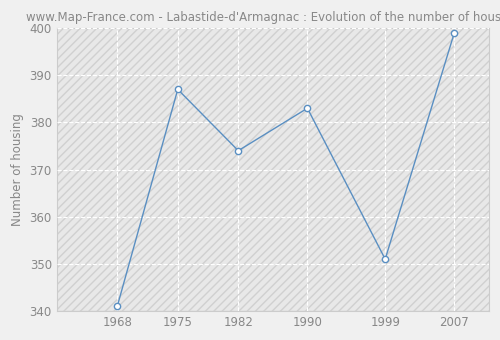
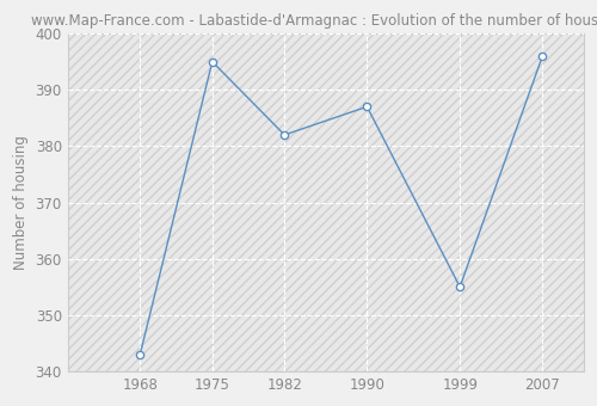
1968: 341 -> 343
1975: 387 -> 395
1982: 374 -> 382
1990: 383 -> 387
1999: 351 -> 355
2007: 399 -> 396
